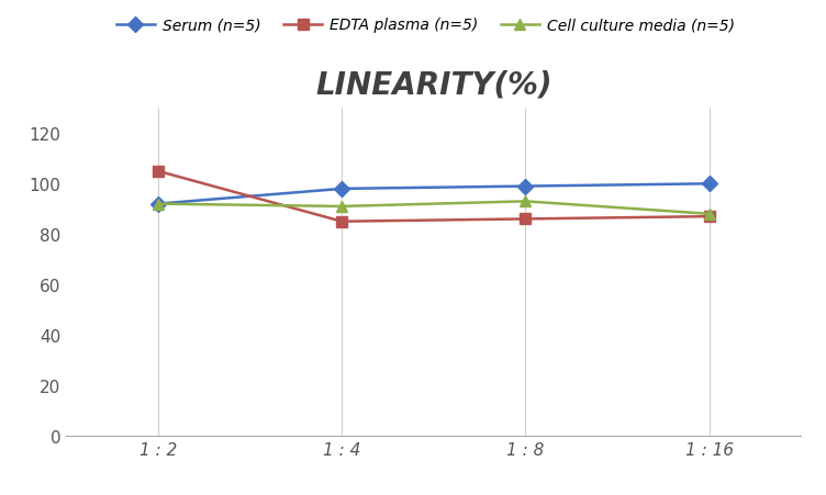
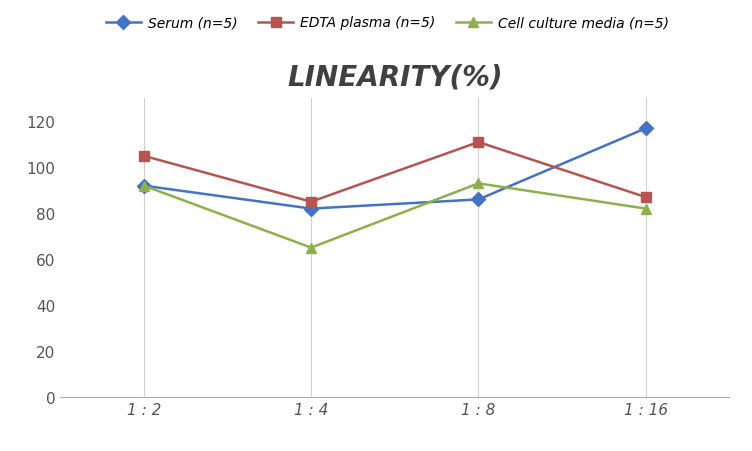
Serum (n=5)/1 : 4: 98 -> 82
Cell culture media (n=5)/1 : 4: 91 -> 65
Serum (n=5)/1 : 8: 99 -> 86
EDTA plasma (n=5)/1 : 8: 86 -> 111
Serum (n=5)/1 : 16: 100 -> 117
Cell culture media (n=5)/1 : 16: 88 -> 82
